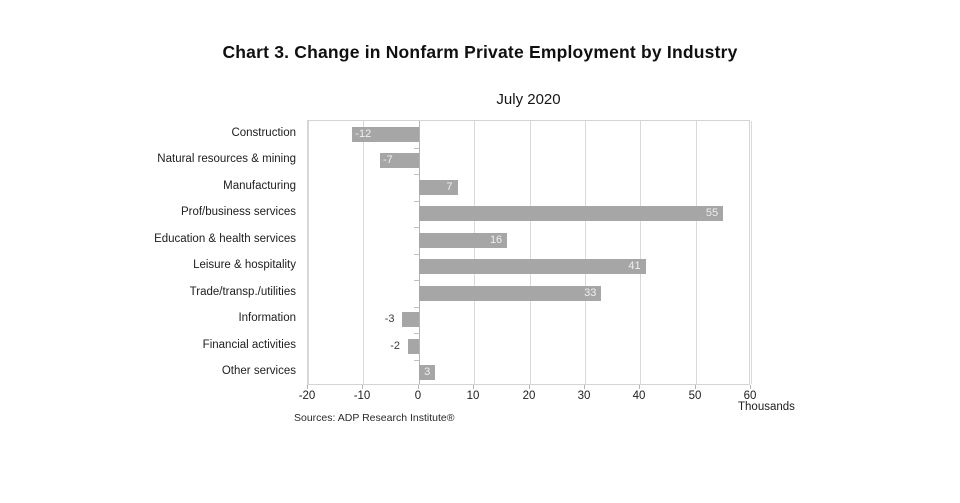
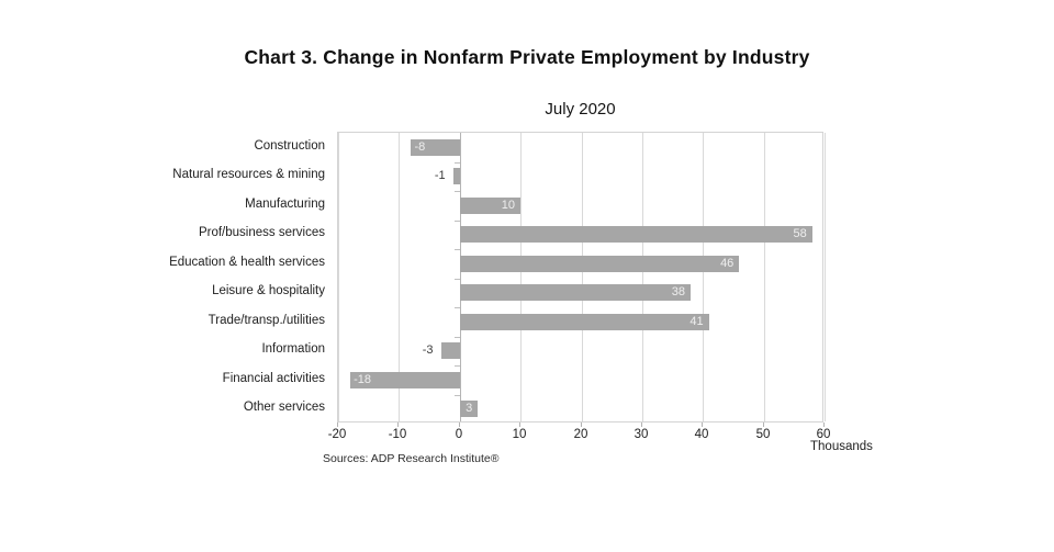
Construction: -12 -> -8
Natural resources & mining: -7 -> -1
Manufacturing: 7 -> 10
Prof/business services: 55 -> 58
Education & health services: 16 -> 46
Leisure & hospitality: 41 -> 38
Trade/transp./utilities: 33 -> 41
Financial activities: -2 -> -18
